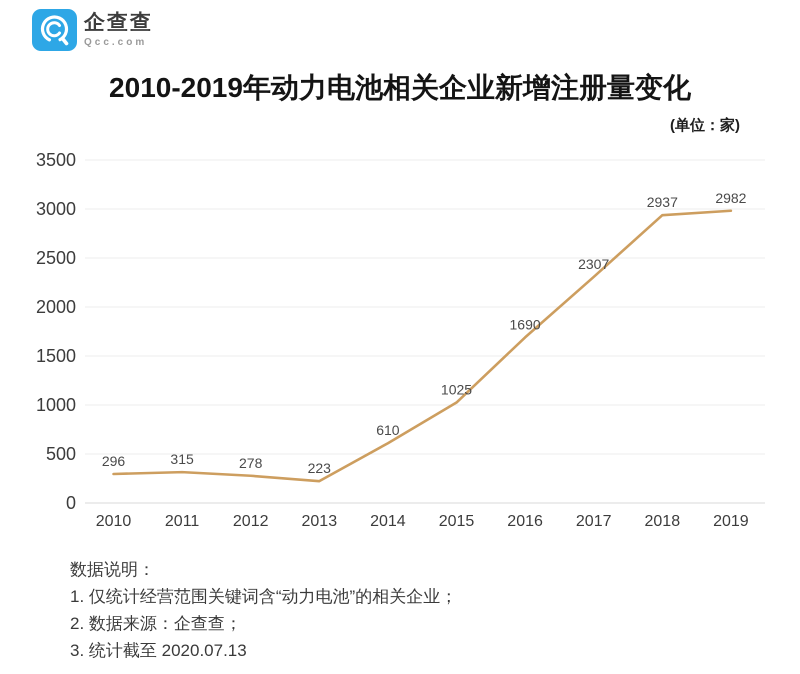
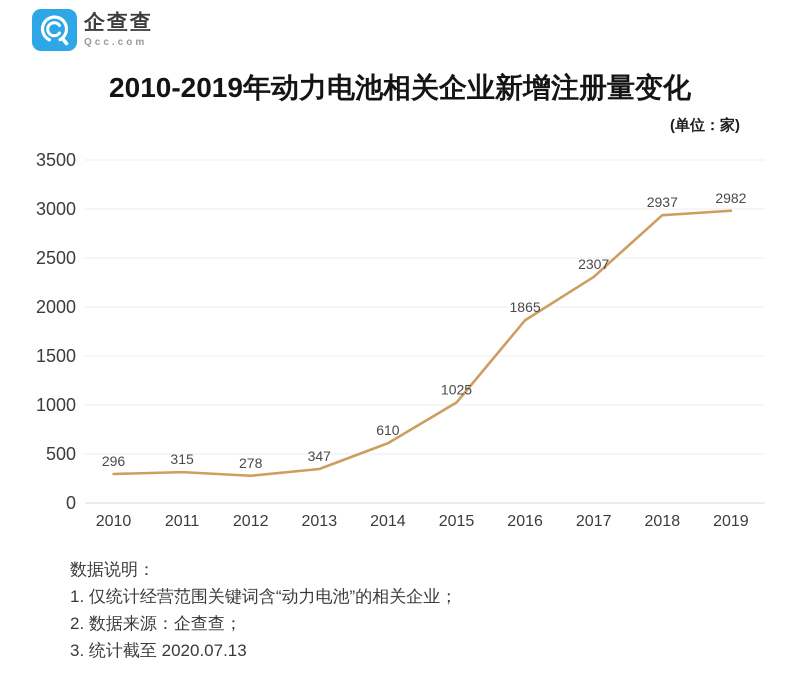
2013: 223 -> 347
2016: 1690 -> 1865
